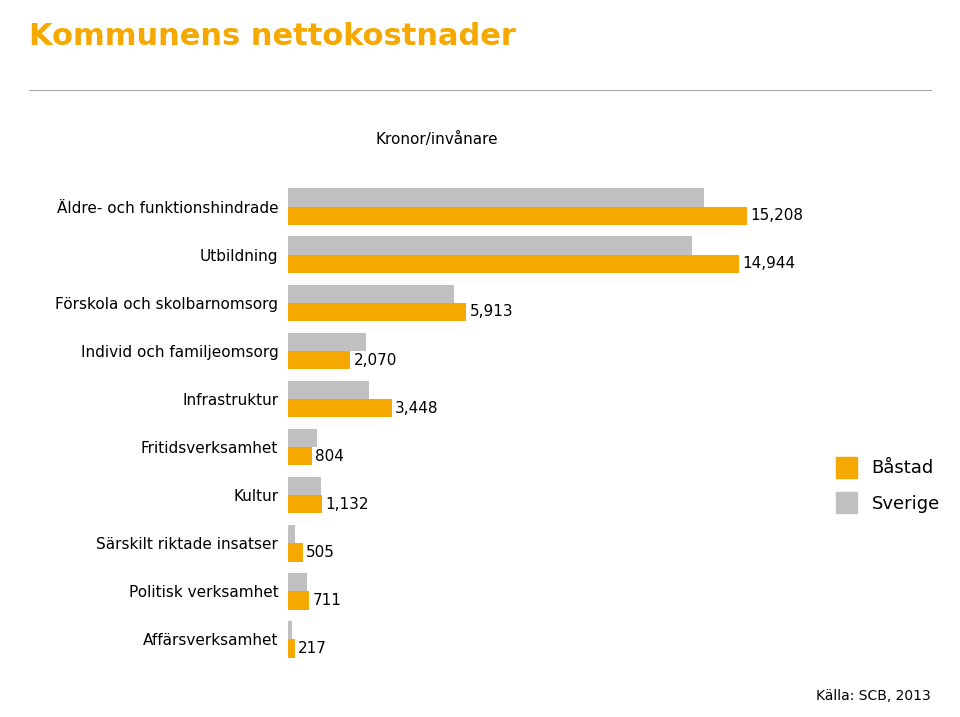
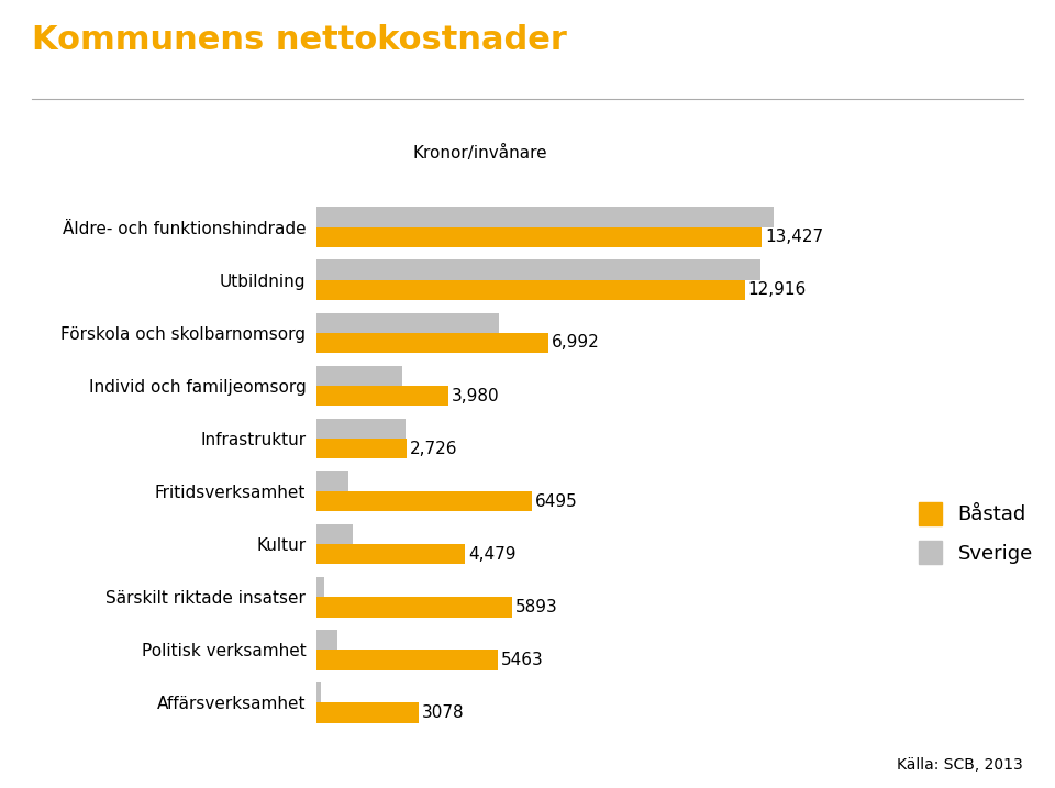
Båstad/Äldre- och funktionshindrade: 15,208 -> 13,427
Båstad/Utbildning: 14,944 -> 12,916
Båstad/Förskola och skolbarnomsorg: 5,913 -> 6,992
Båstad/Individ och familjeomsorg: 2,070 -> 3,980
Båstad/Infrastruktur: 3,448 -> 2,726
Båstad/Fritidsverksamhet: 804 -> 6495
Båstad/Kultur: 1,132 -> 4,479
Båstad/Särskilt riktade insatser: 505 -> 5893
Båstad/Politisk verksamhet: 711 -> 5463
Båstad/Affärsverksamhet: 217 -> 3078
